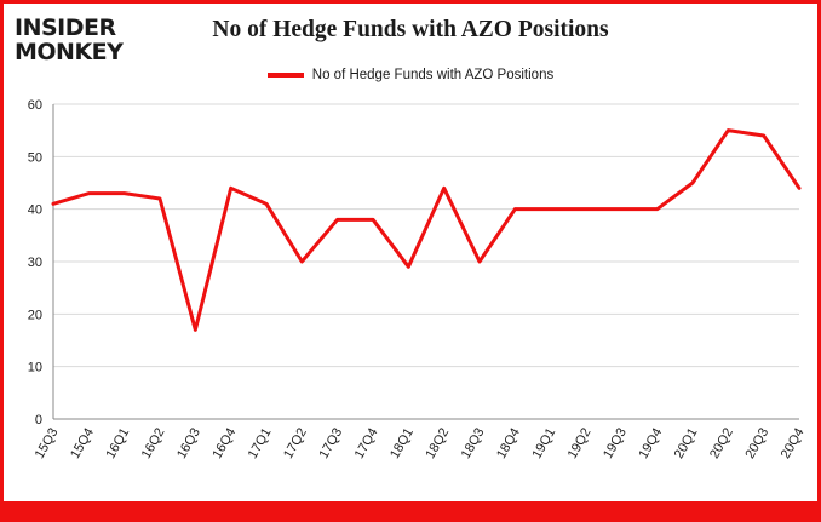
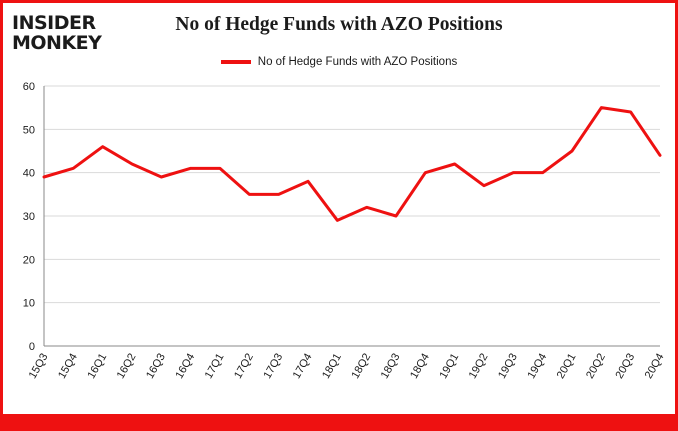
15Q3: 41 -> 39
15Q4: 43 -> 41
16Q1: 43 -> 46
16Q3: 17 -> 39
16Q4: 44 -> 41
17Q2: 30 -> 35
17Q3: 38 -> 35
18Q2: 44 -> 32
19Q1: 40 -> 42
19Q2: 40 -> 37
